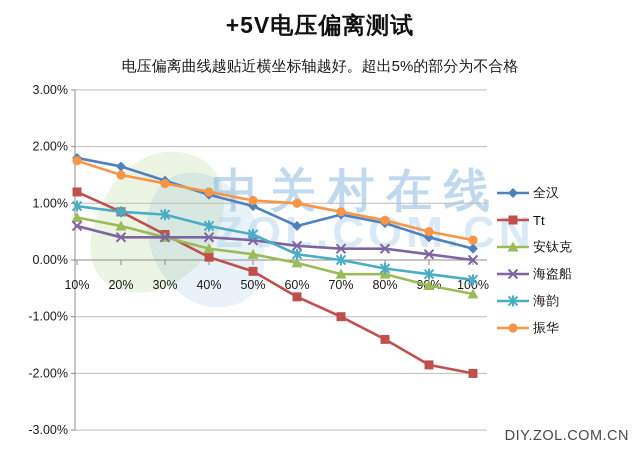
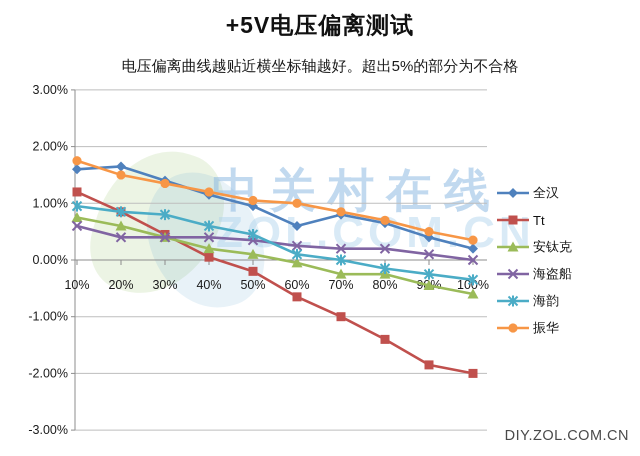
全汉/10%: 1.8% -> 1.6%
